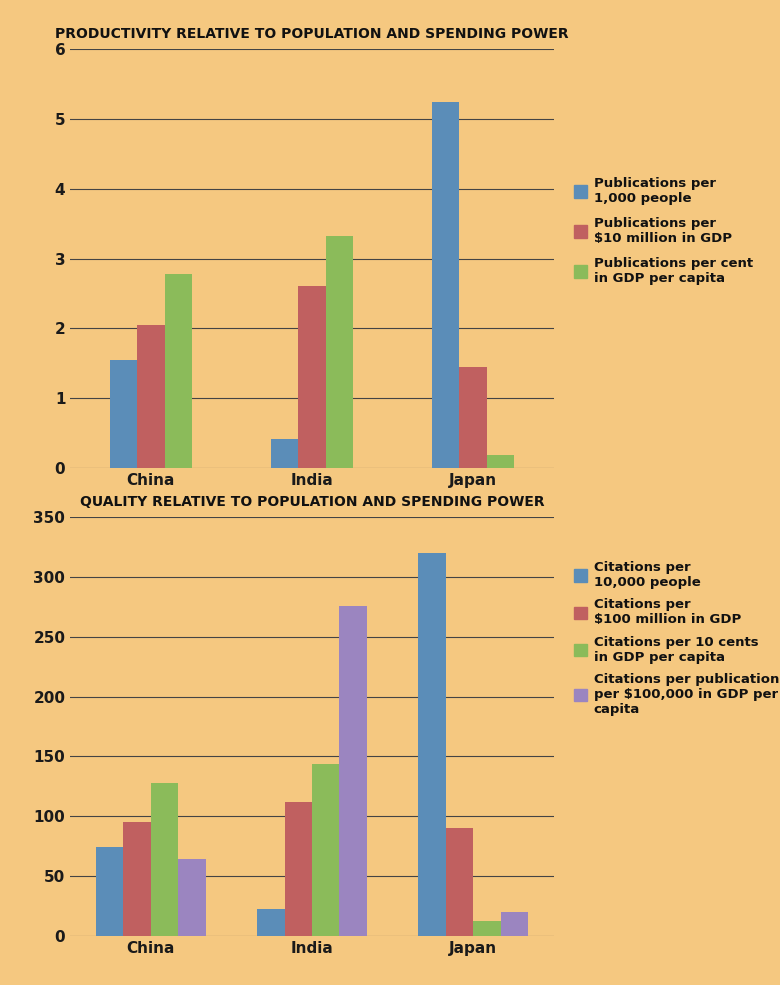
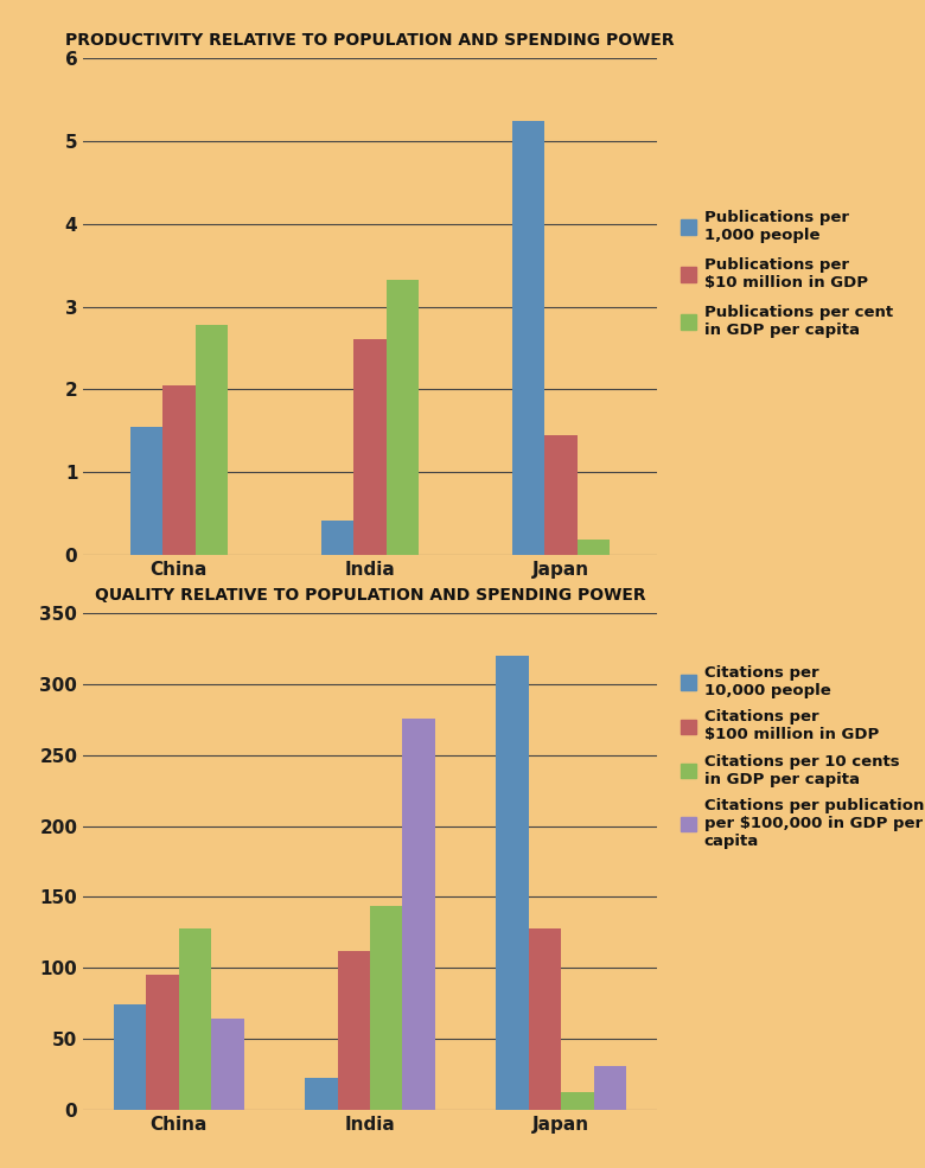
QUALITY RELATIVE TO POPULATION AND SPENDING POWER/Citations per $100 million in GDP/Japan: 90 -> 128
QUALITY RELATIVE TO POPULATION AND SPENDING POWER/Citations per publication per $100,000 in GDP per capita/Japan: 20 -> 31
